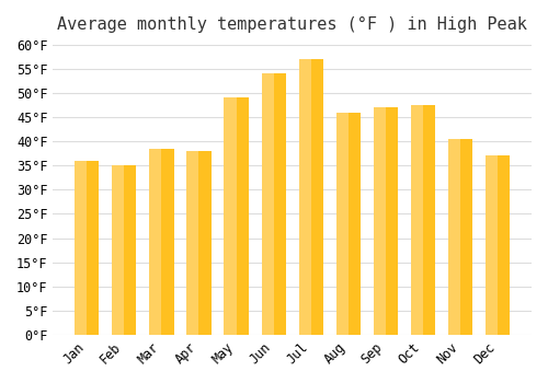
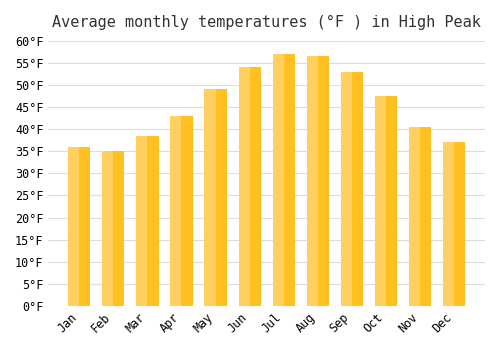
Apr: 38.0°F -> 43.0°F
Aug: 46.0°F -> 56.5°F
Sep: 47.0°F -> 53.0°F
